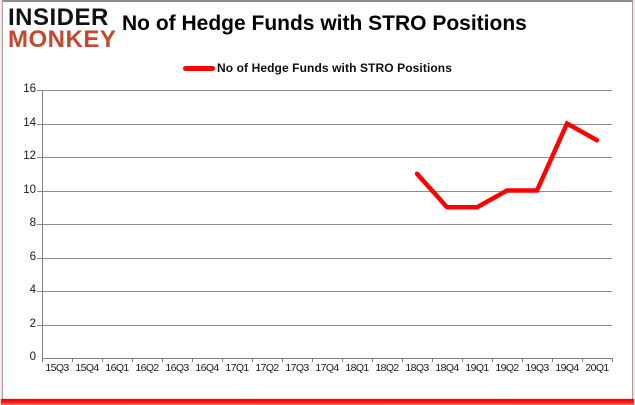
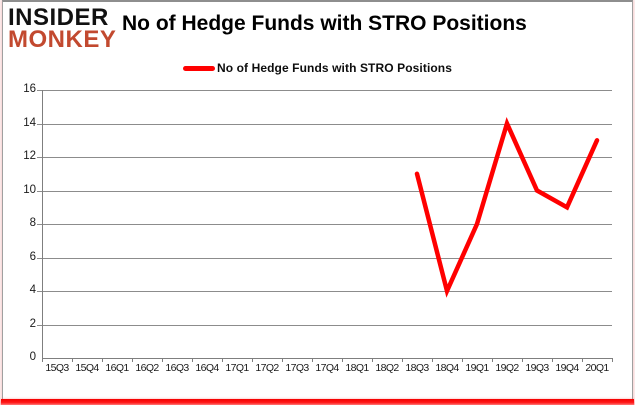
18Q4: 9 -> 4
19Q1: 9 -> 8
19Q2: 10 -> 14
19Q4: 14 -> 9
